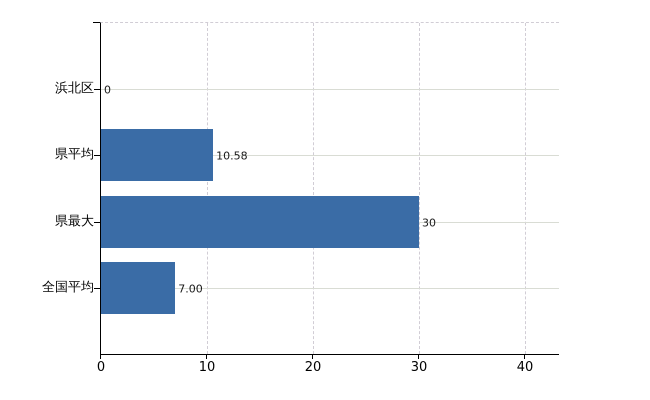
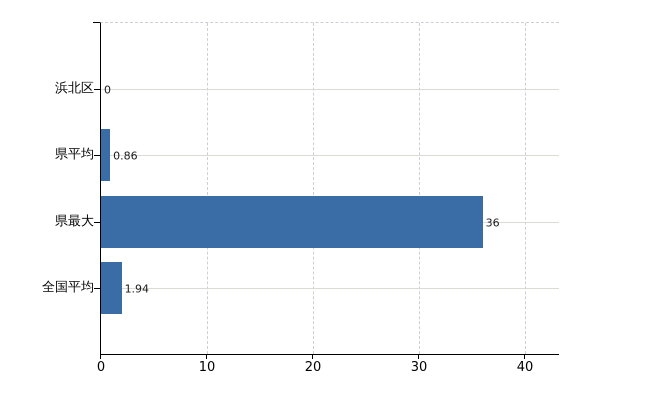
県平均: 10.58 -> 0.86
県最大: 30 -> 36
全国平均: 7.00 -> 1.94
